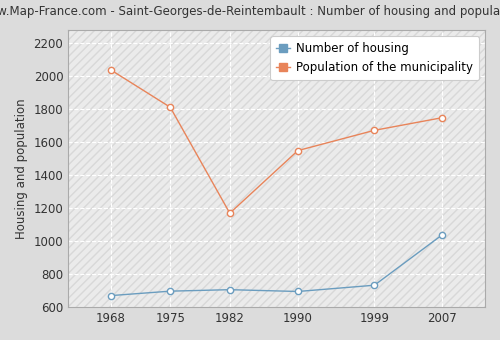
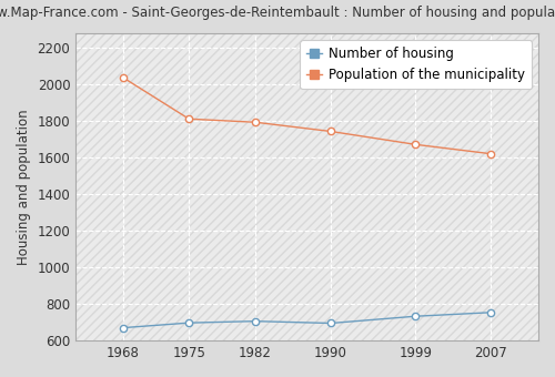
Population of the municipality/1982: 1170 -> 1800
Population of the municipality/1990: 1550 -> 1740
Number of housing/2007: 1040 -> 750
Population of the municipality/2007: 1750 -> 1620
